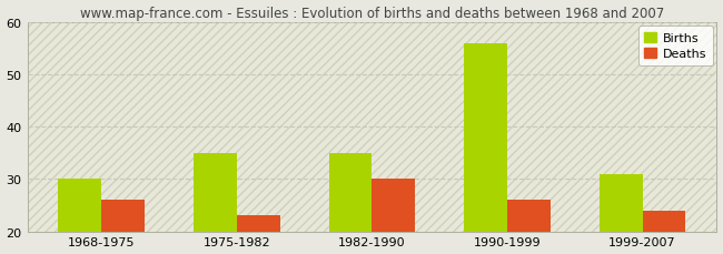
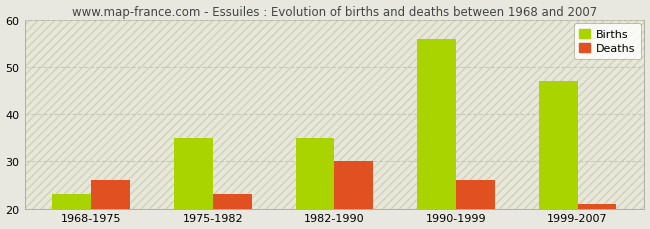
Births/1968-1975: 30 -> 23
Births/1999-2007: 31 -> 47
Deaths/1999-2007: 24 -> 21
